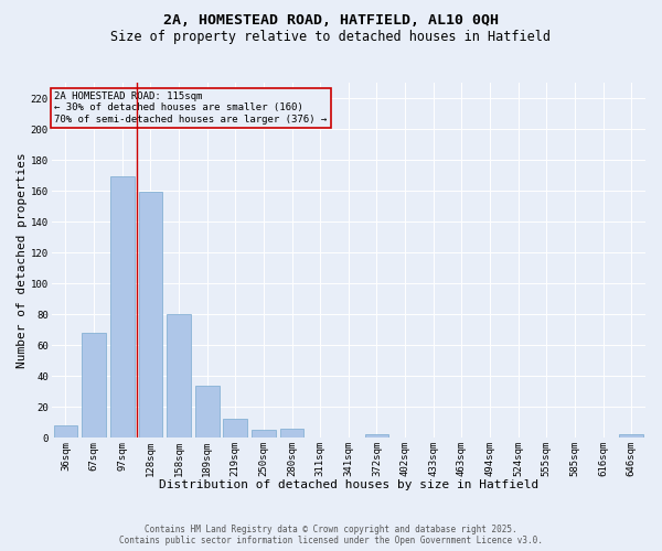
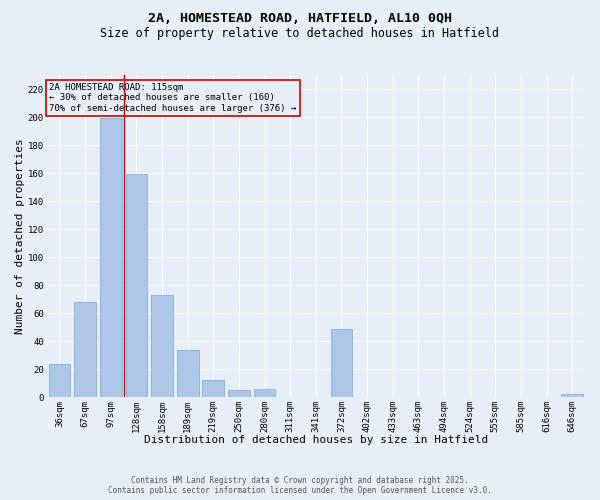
36sqm: 8 -> 24
97sqm: 169 -> 199
158sqm: 80 -> 73
372sqm: 2 -> 49
